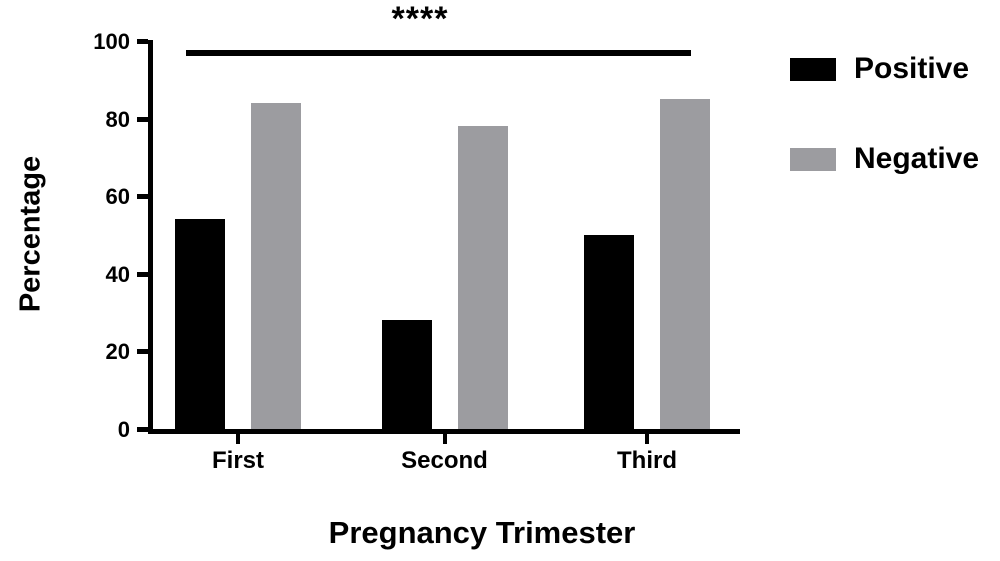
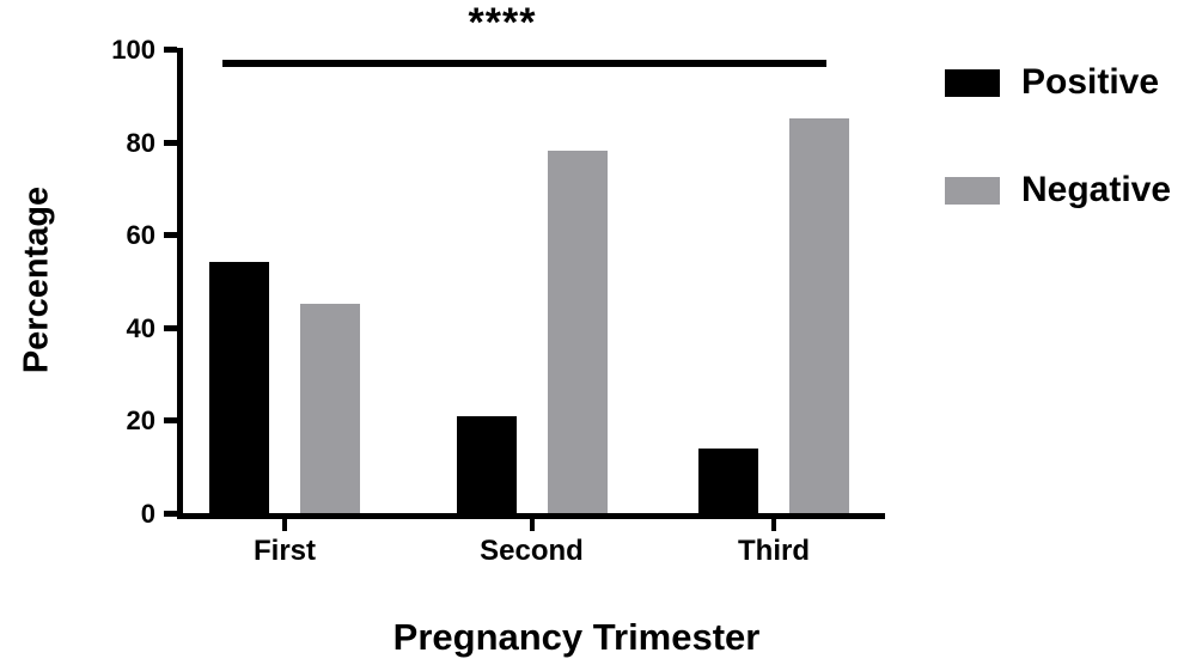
Negative/First: 84 -> 45
Positive/Second: 28 -> 21
Positive/Third: 50 -> 14
